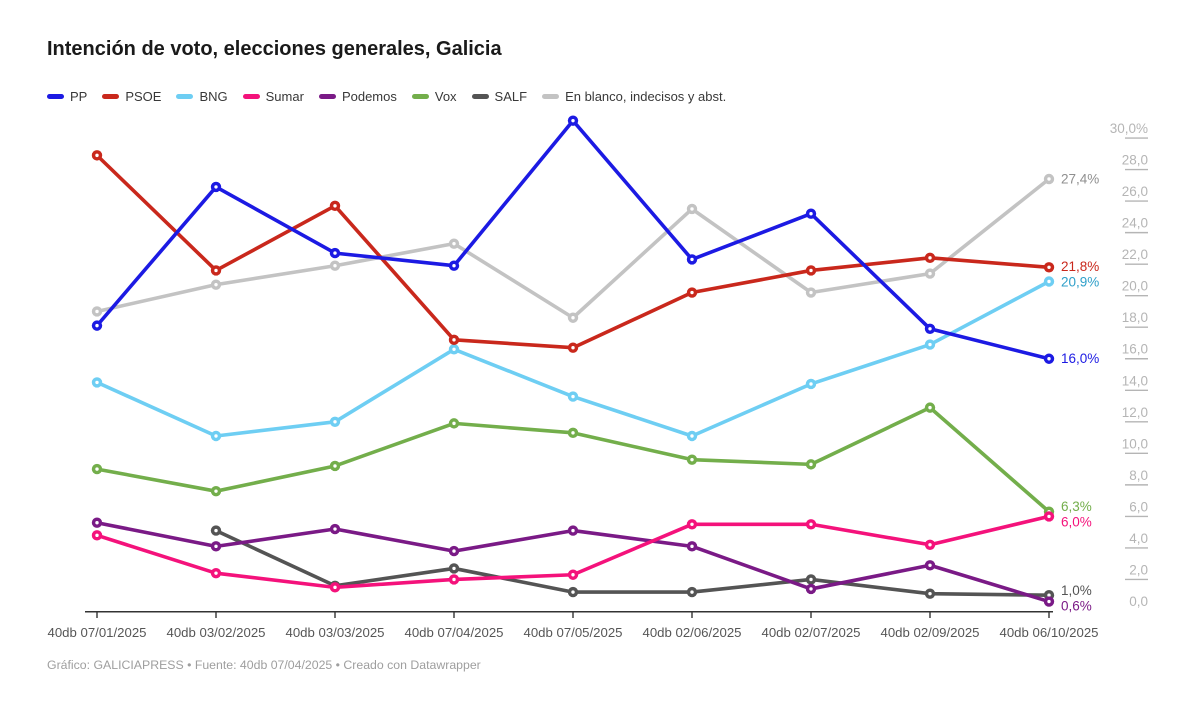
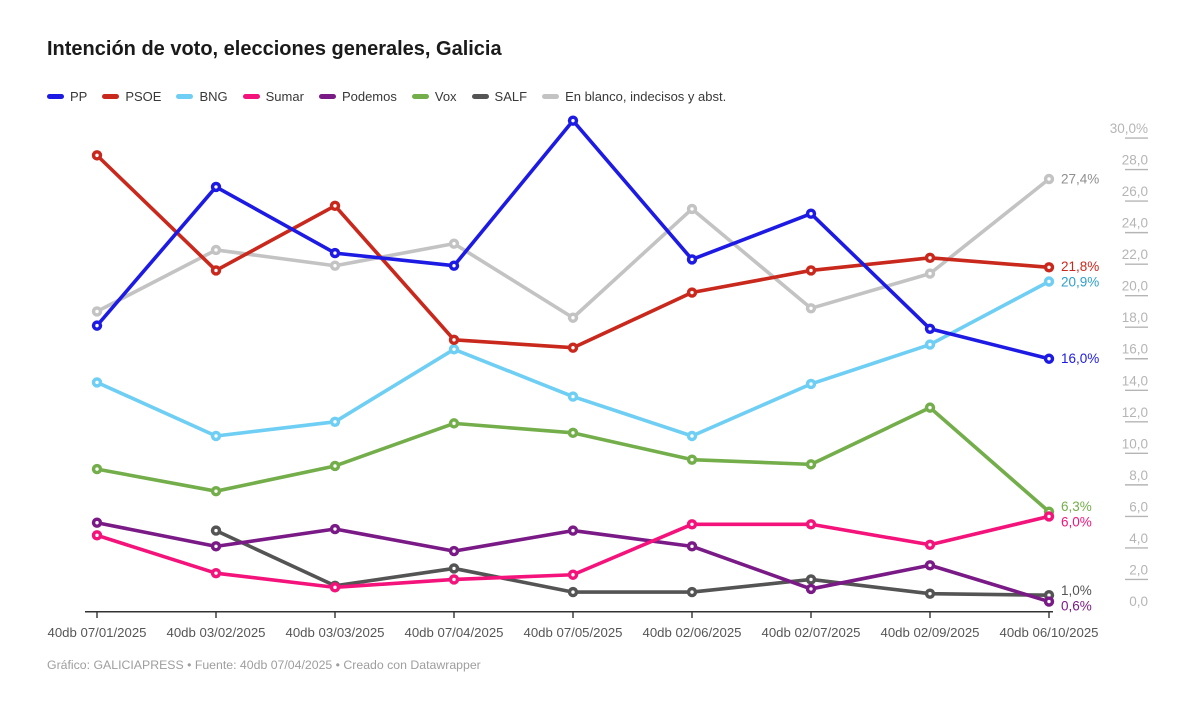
En blanco, indecisos y abst./40db 03/02/2025: 20,7% -> 22,9%
En blanco, indecisos y abst./40db 02/07/2025: 20,2% -> 19,2%
